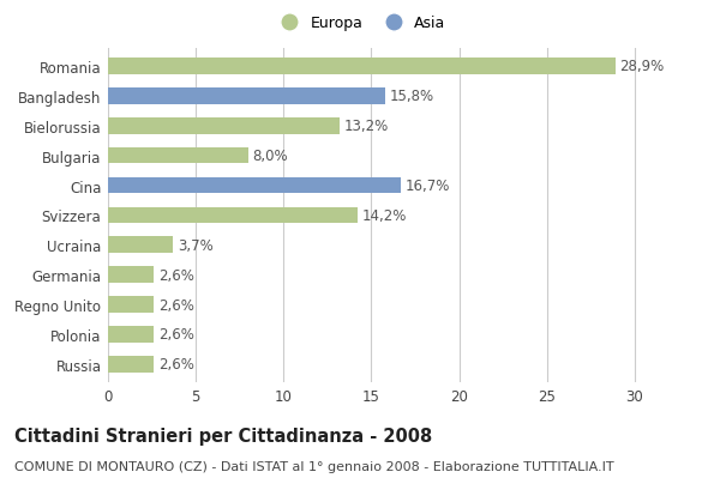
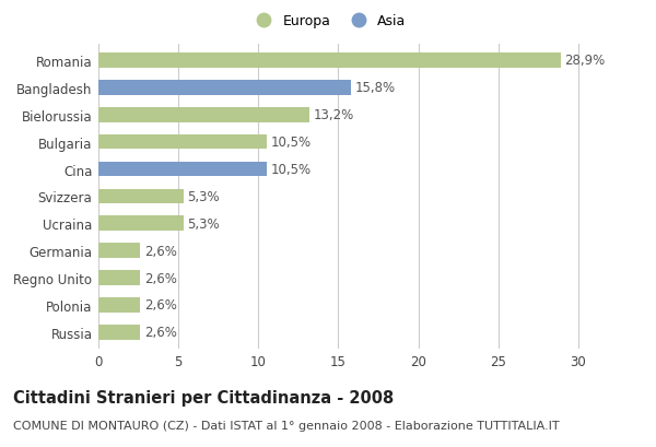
Bulgaria: 8,0% -> 10,5%
Cina: 16,7% -> 10,5%
Svizzera: 14,2% -> 5,3%
Ucraina: 3,7% -> 5,3%
